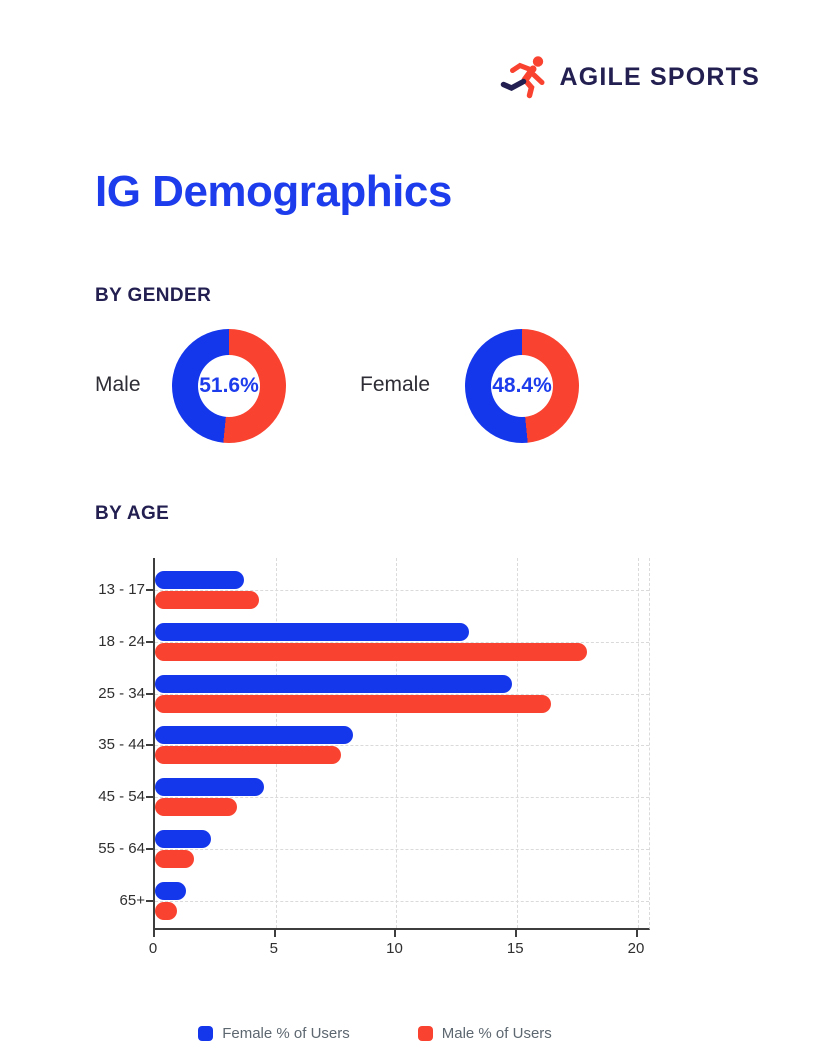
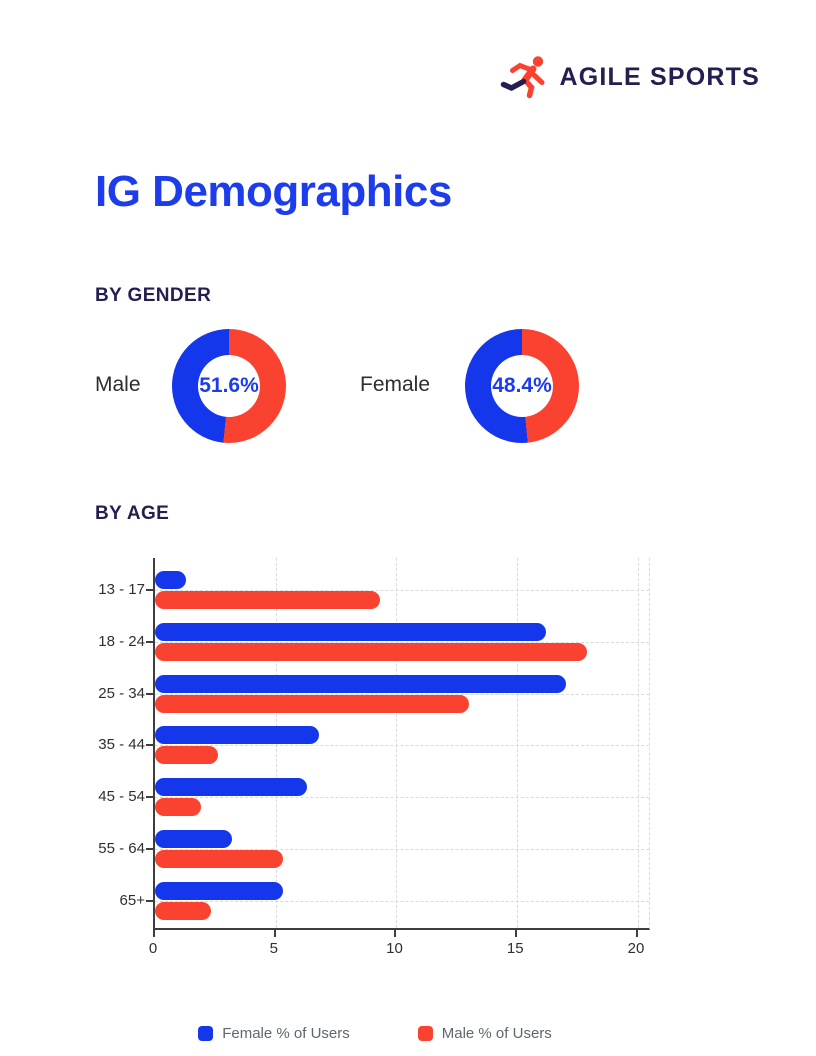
Female % of Users/13 - 17: 3.7 -> 1.3
Male % of Users/13 - 17: 4.3 -> 9.3
Female % of Users/18 - 24: 13.0 -> 16.2
Female % of Users/25 - 34: 14.8 -> 17.0
Male % of Users/25 - 34: 16.4 -> 13.0
Female % of Users/35 - 44: 8.2 -> 6.8
Male % of Users/35 - 44: 7.7 -> 2.6
Female % of Users/45 - 54: 4.5 -> 6.3
Male % of Users/45 - 54: 3.4 -> 1.9
Female % of Users/55 - 64: 2.3 -> 3.2
Male % of Users/55 - 64: 1.6 -> 5.3
Female % of Users/65+: 1.3 -> 5.3
Male % of Users/65+: 0.9 -> 2.3
